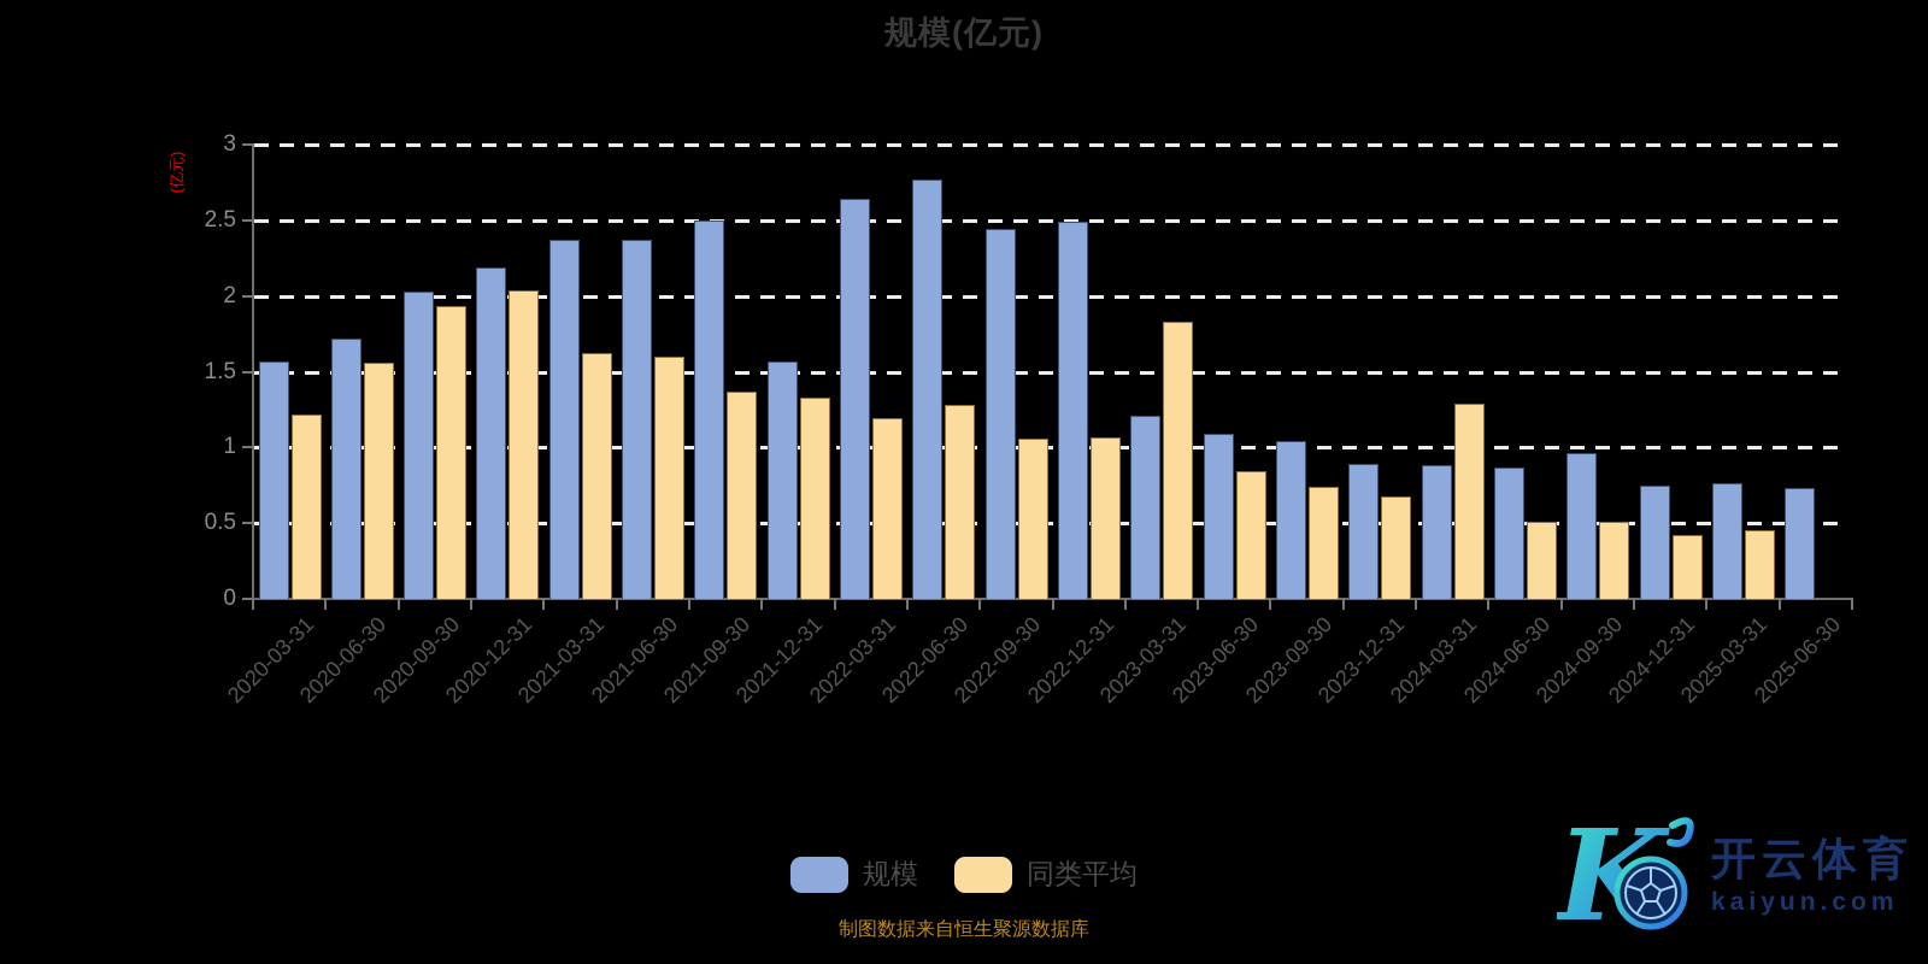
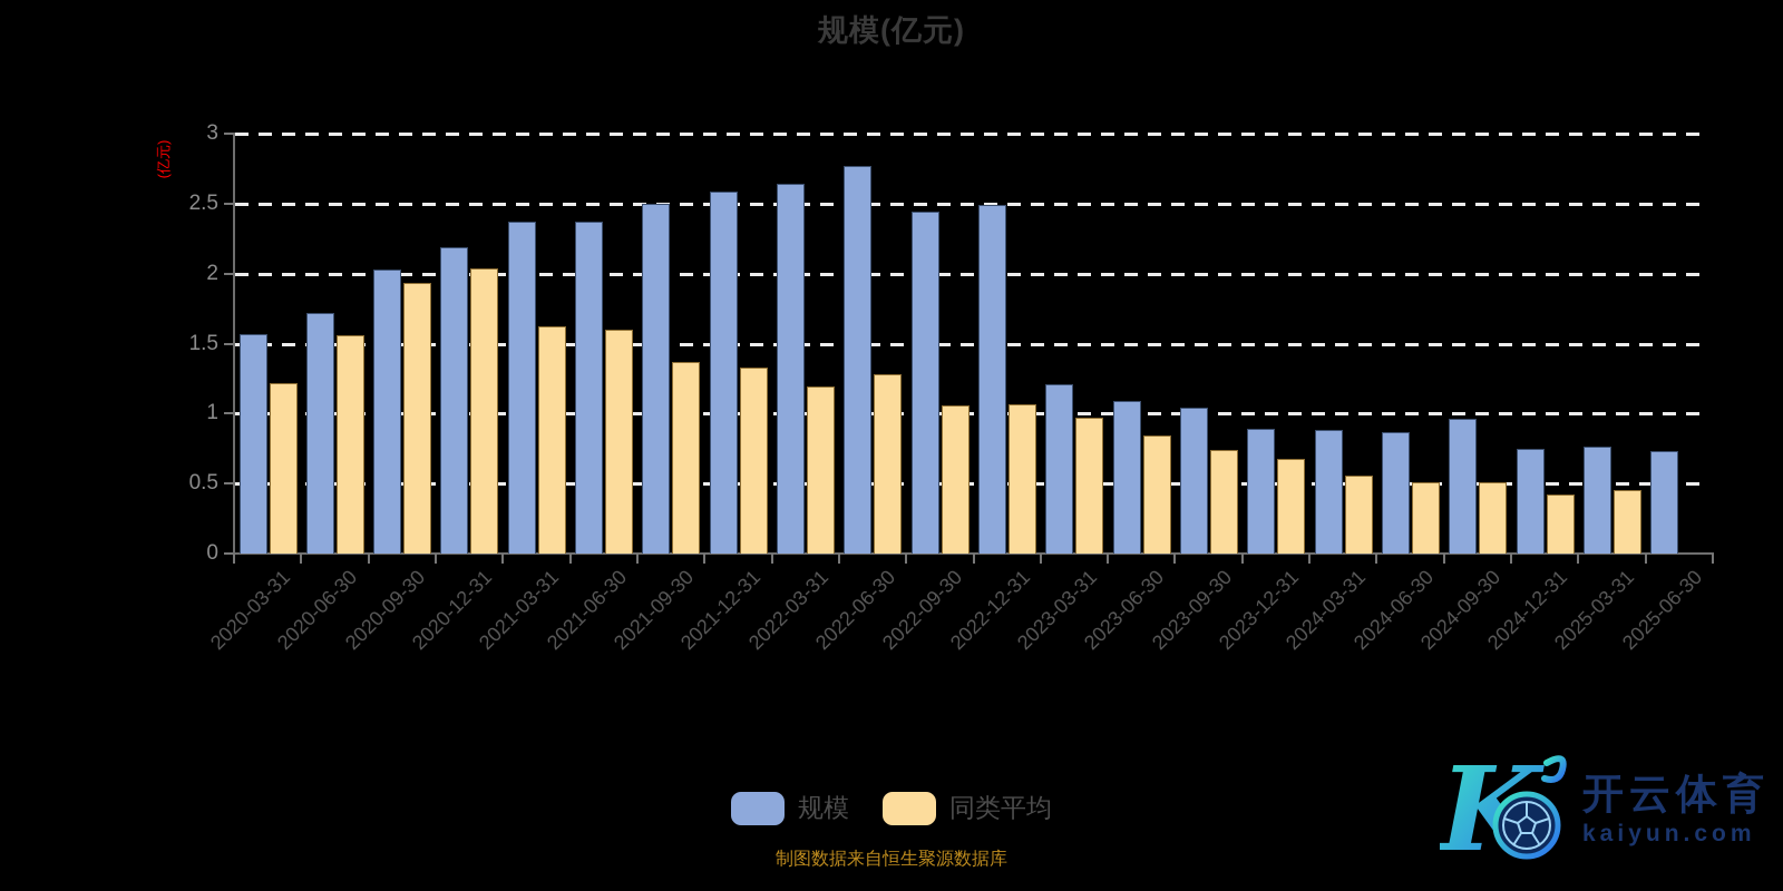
规模/2021-12-31: 1.57 -> 2.59
同类平均/2023-03-31: 1.83 -> 0.97
同类平均/2024-03-31: 1.29 -> 0.56
